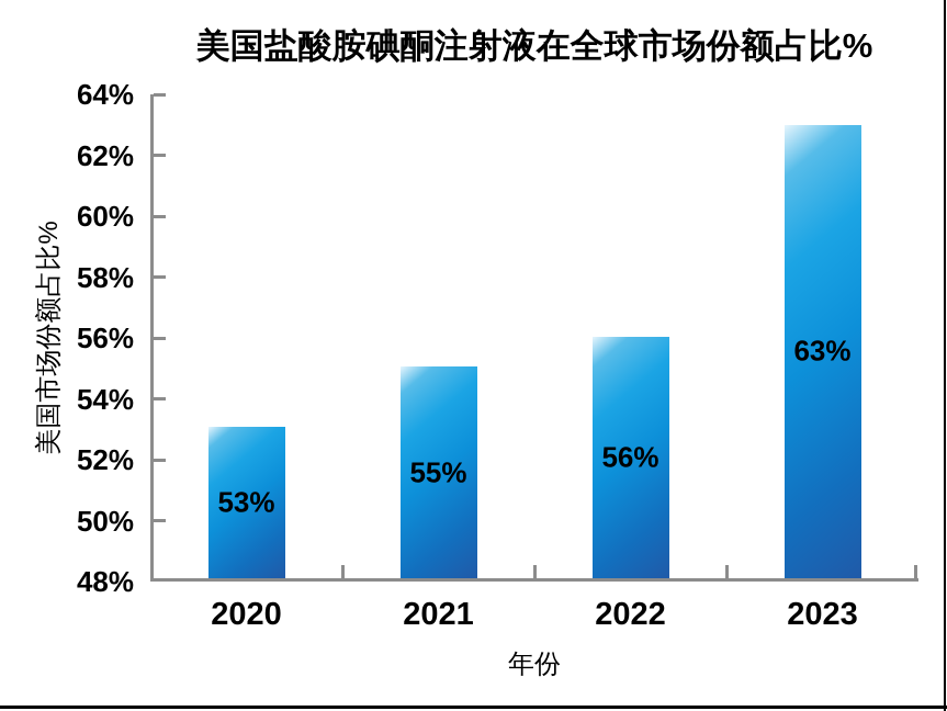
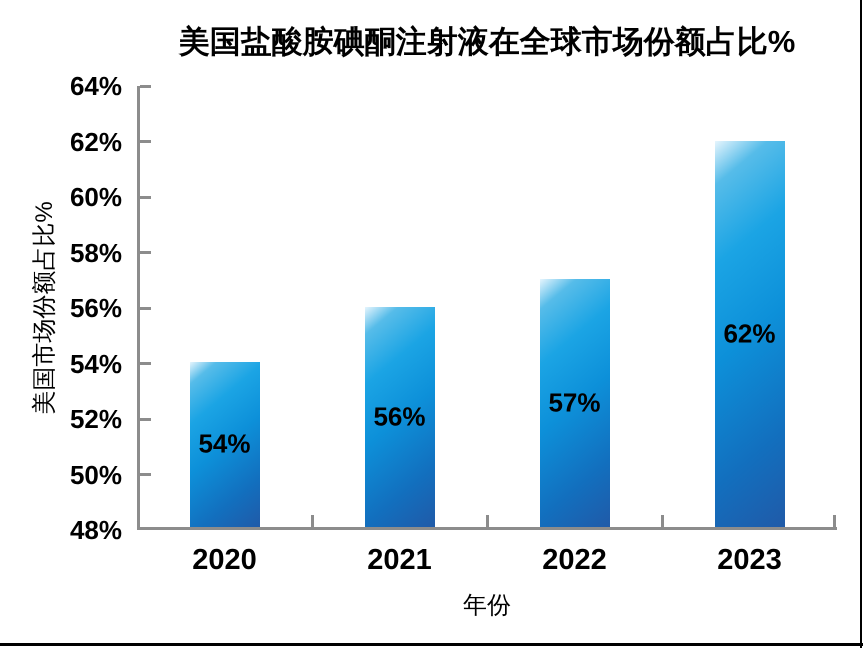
2020: 53% -> 54%
2021: 55% -> 56%
2022: 56% -> 57%
2023: 63% -> 62%
